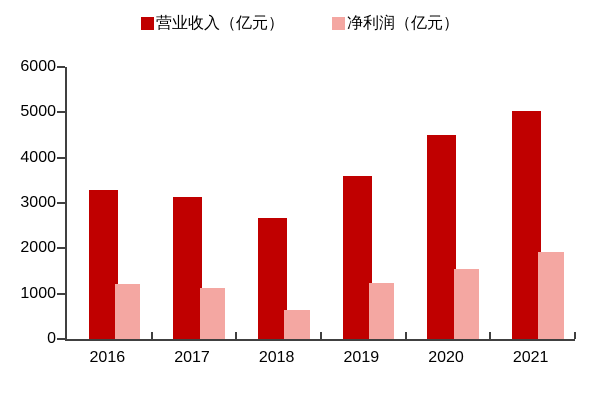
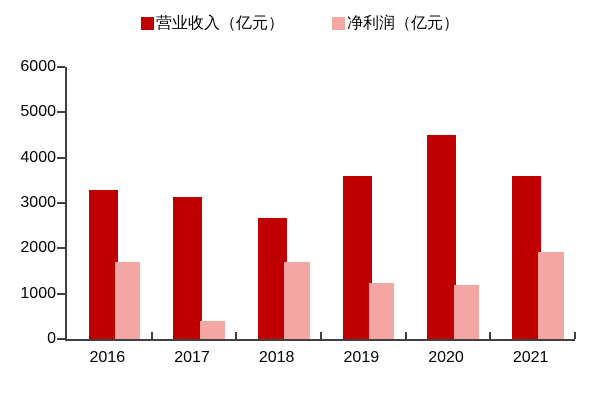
净利润（亿元）/2016: 1200 -> 1700
净利润（亿元）/2017: 1100 -> 400
净利润（亿元）/2018: 600 -> 1700
净利润（亿元）/2020: 1600 -> 1200
营业收入（亿元）/2021: 5000 -> 3600
